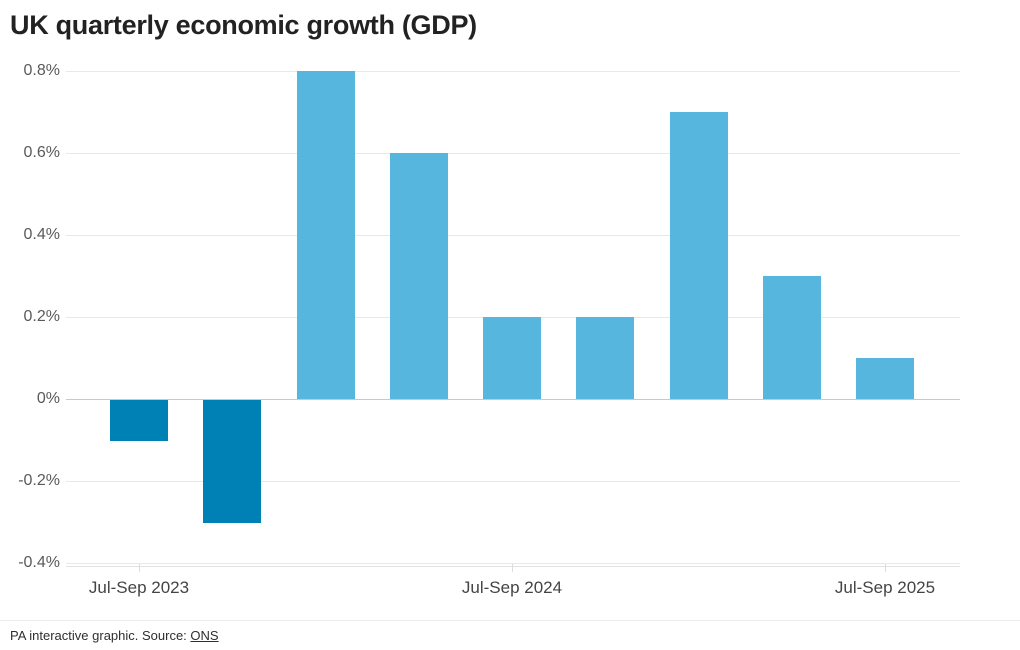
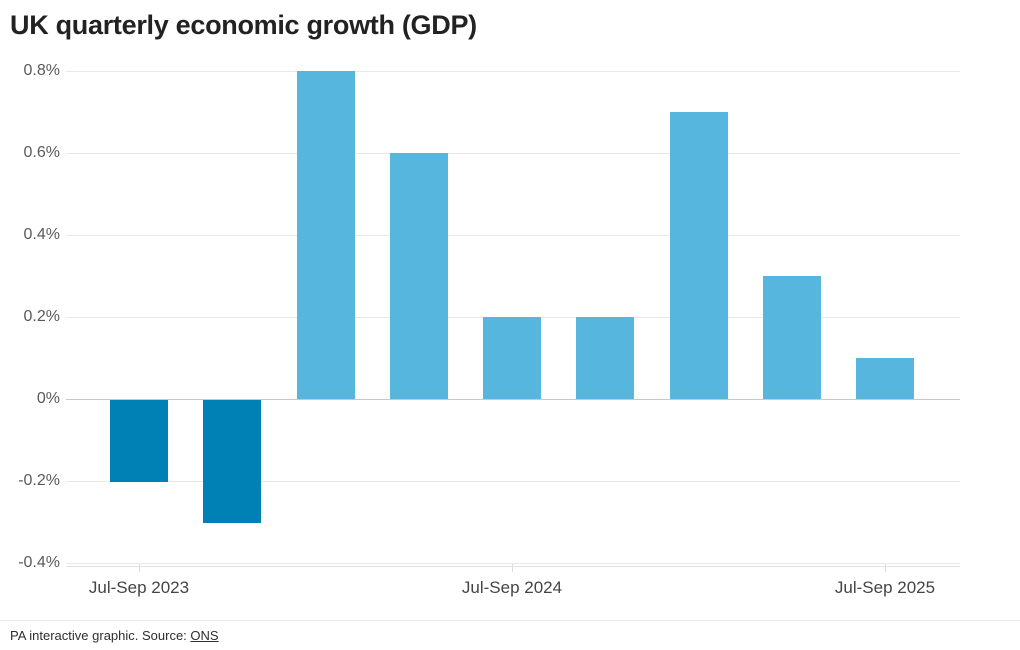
Jul-Sep 2023: -0.1% -> -0.2%
